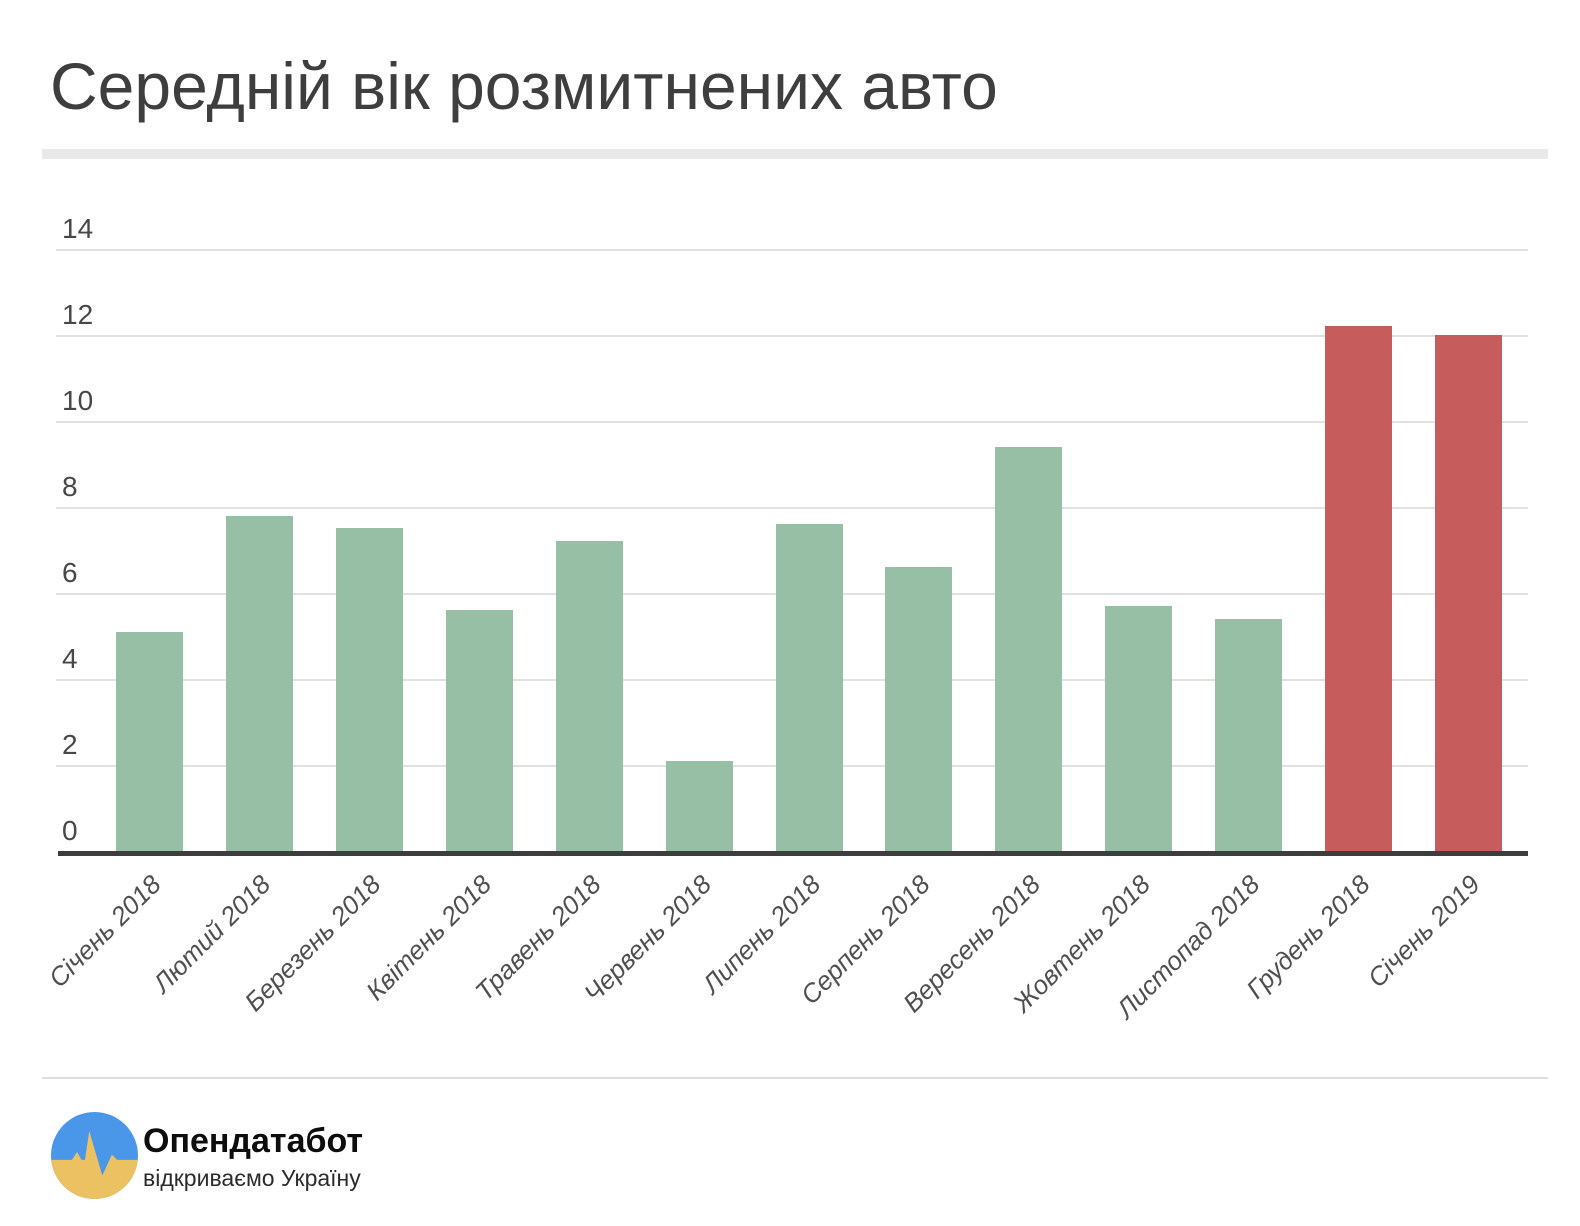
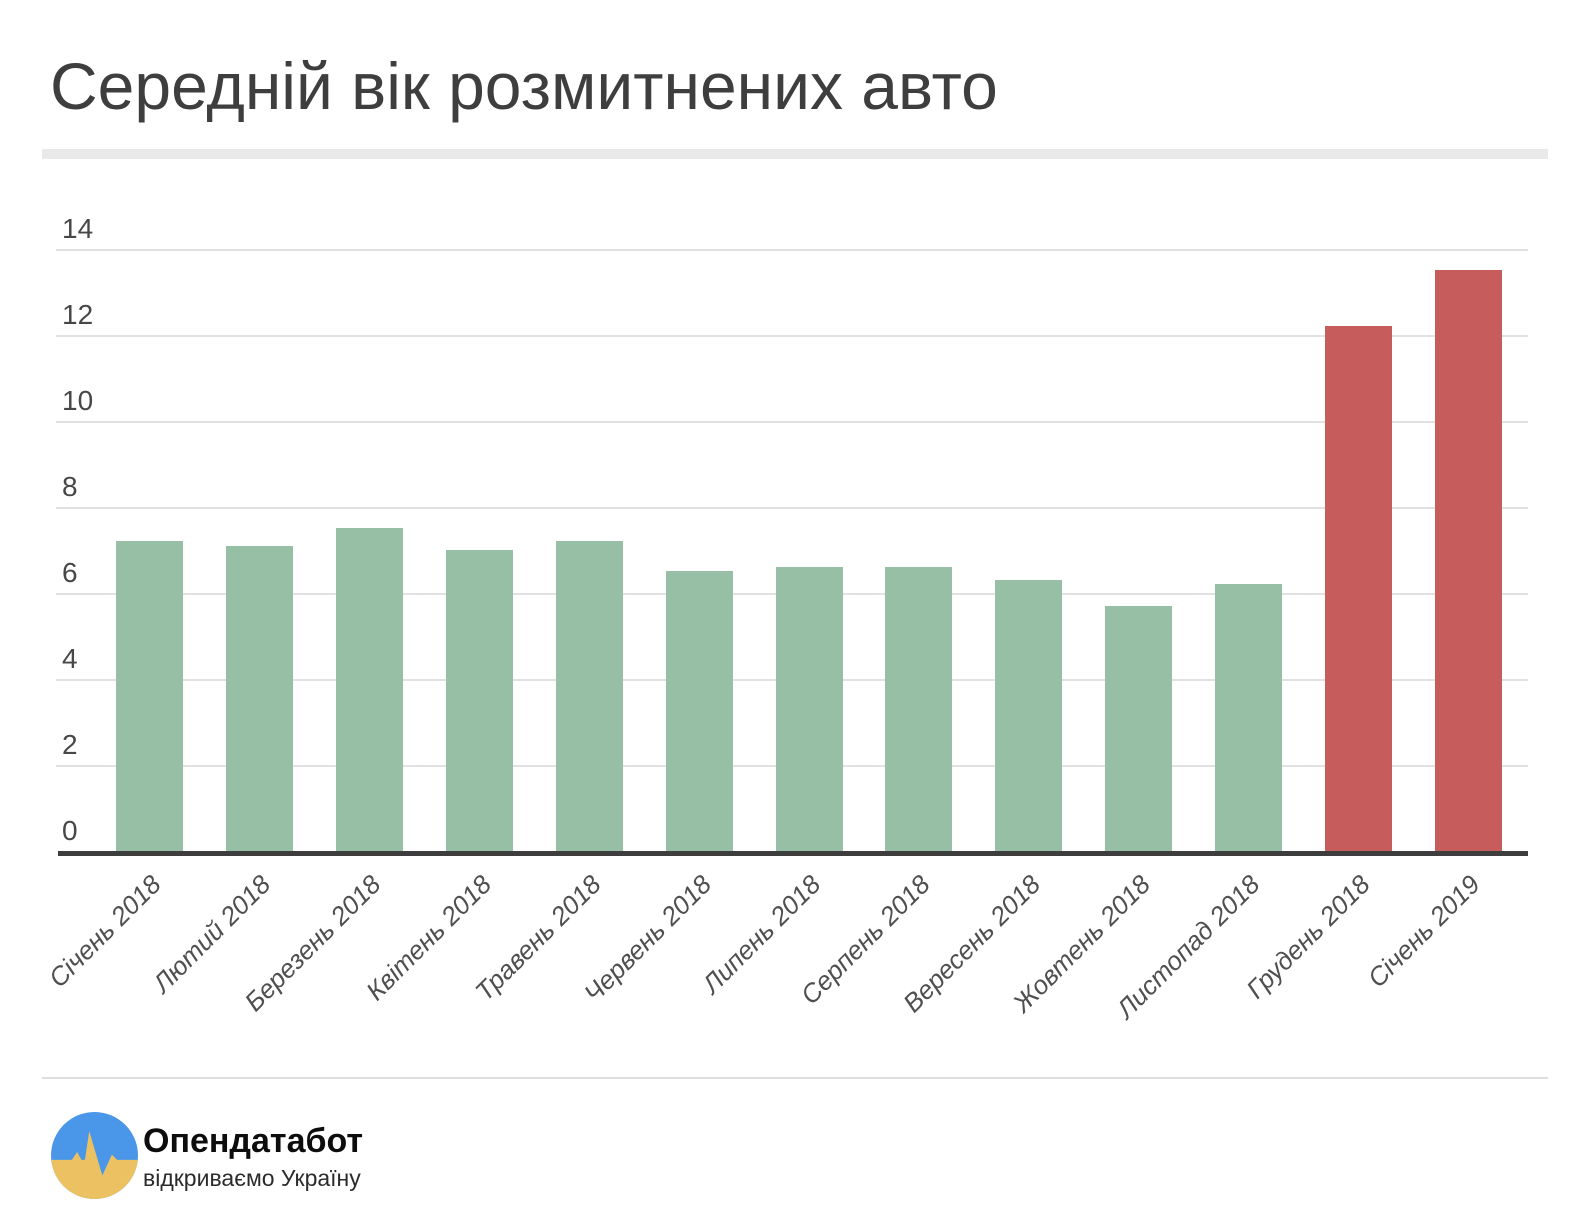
Січень 2018: 5.1 -> 7.2
Лютий 2018: 7.8 -> 7.1
Квітень 2018: 5.6 -> 7.0
Червень 2018: 2.1 -> 6.5
Липень 2018: 7.6 -> 6.6
Вересень 2018: 9.4 -> 6.3
Листопад 2018: 5.4 -> 6.2
Січень 2019: 12.0 -> 13.5
